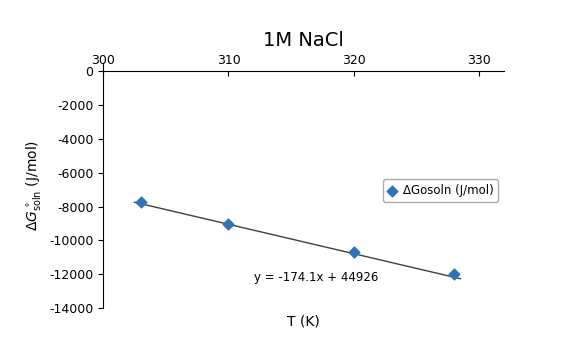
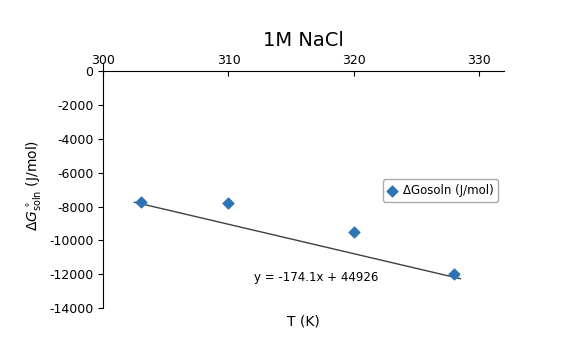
ΔGosoln (J/mol)/310: -9000 -> -7800
ΔGosoln (J/mol)/320: -10700 -> -9500
